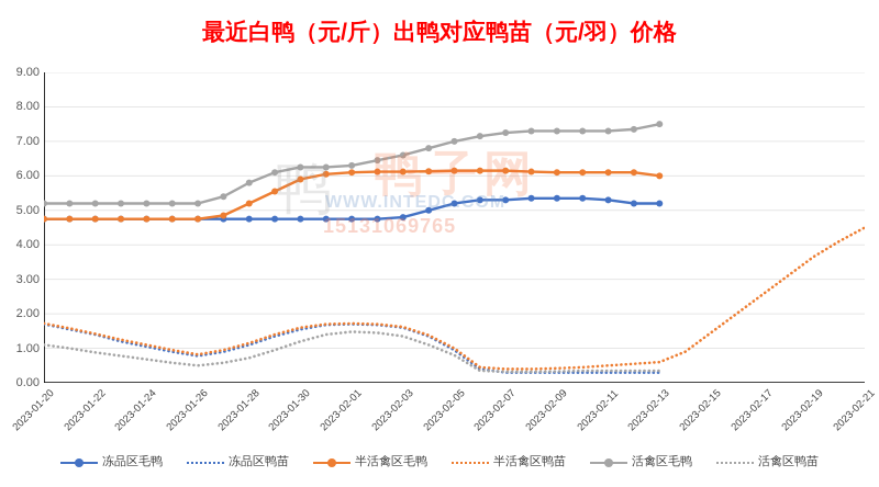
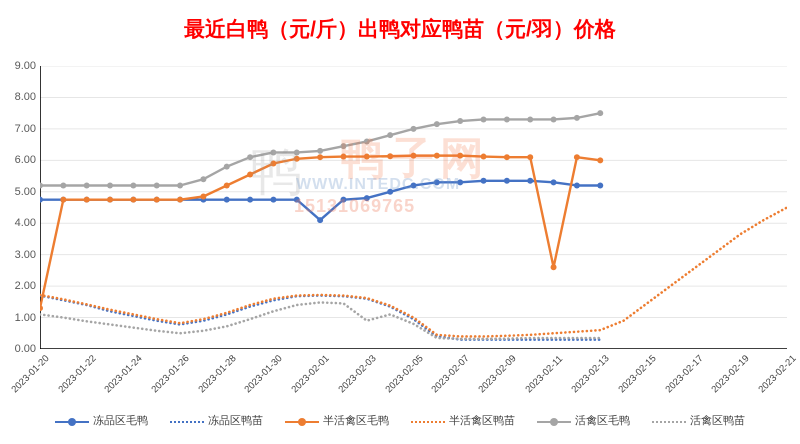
半活禽区毛鸭/2023-01-20: 4.8 -> 1.3
冻品区毛鸭/2023-02-01: 4.8 -> 4.1
活禽区鸭苗/2023-02-03: 1.4 -> 0.9
半活禽区毛鸭/2023-02-11: 6.1 -> 2.6
